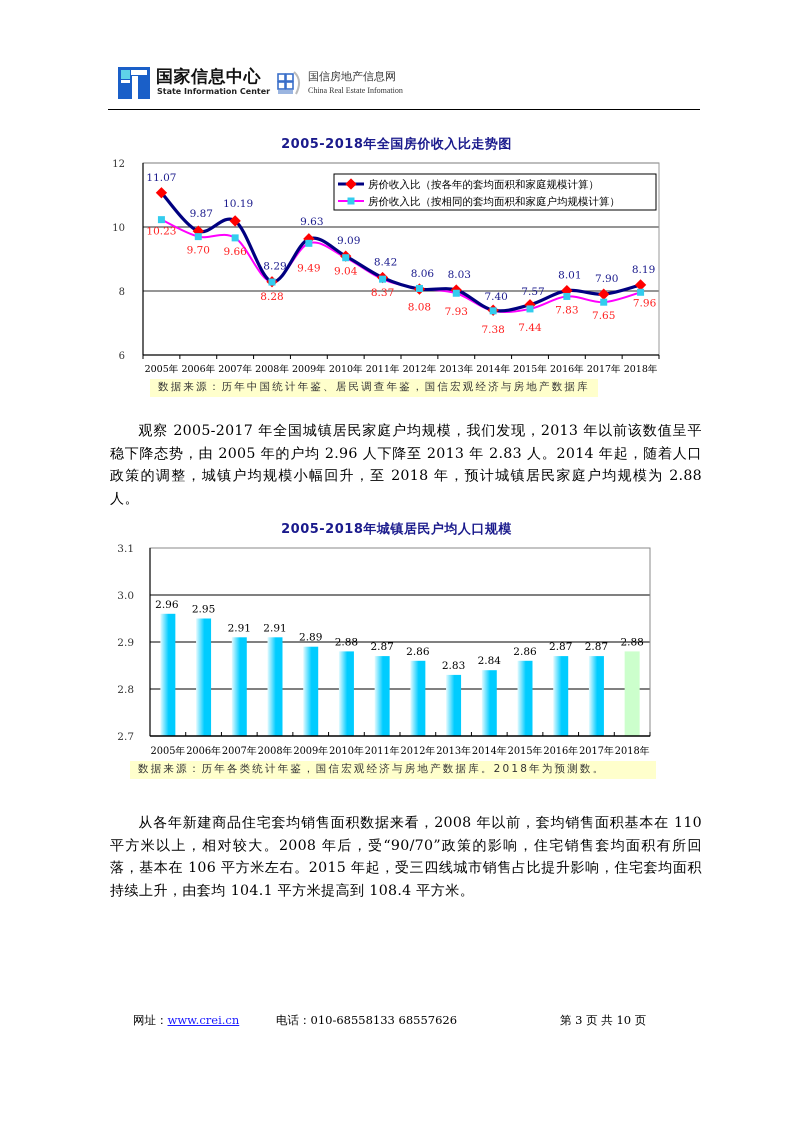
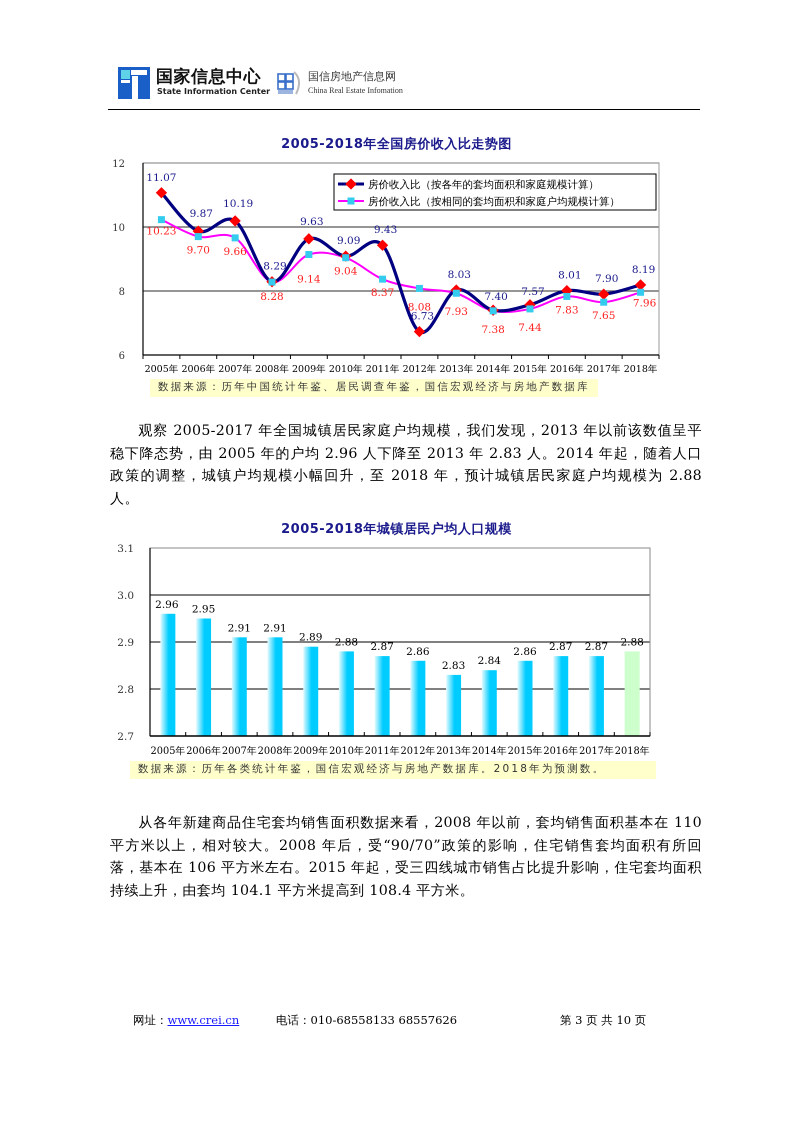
2005-2018年全国房价收入比走势图/房价收入比（按相同的套均面积和家庭户均规模计算）/2009年: 9.49 -> 9.14
2005-2018年全国房价收入比走势图/房价收入比（按各年的套均面积和家庭规模计算）/2011年: 8.42 -> 9.43
2005-2018年全国房价收入比走势图/房价收入比（按各年的套均面积和家庭规模计算）/2012年: 8.06 -> 6.73
